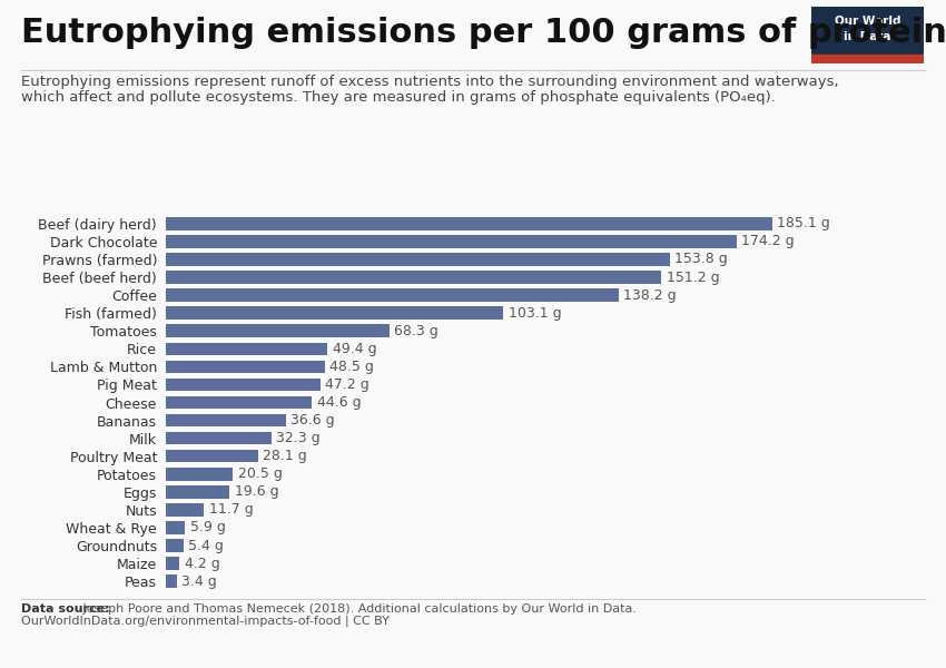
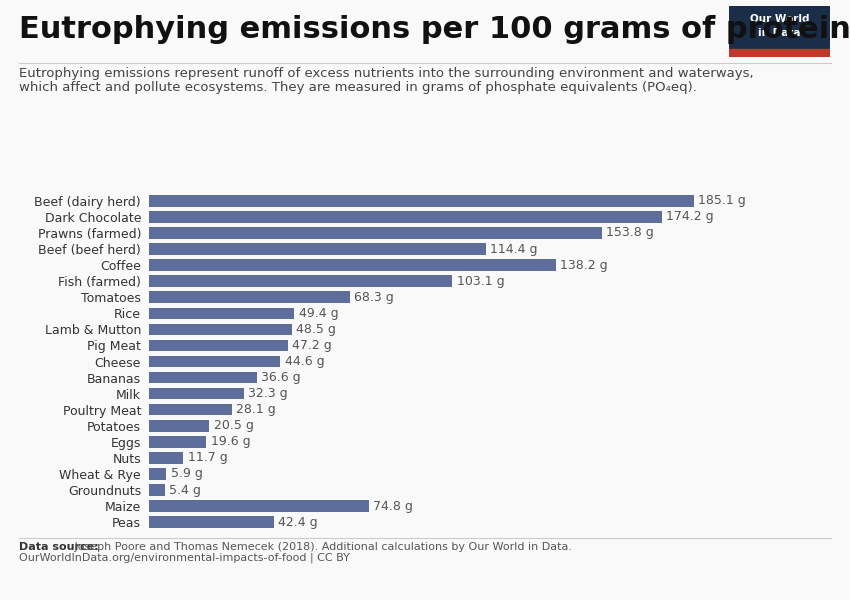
Beef (beef herd): 151.2 -> 114.4
Maize: 4.2 -> 74.8
Peas: 3.4 -> 42.4
